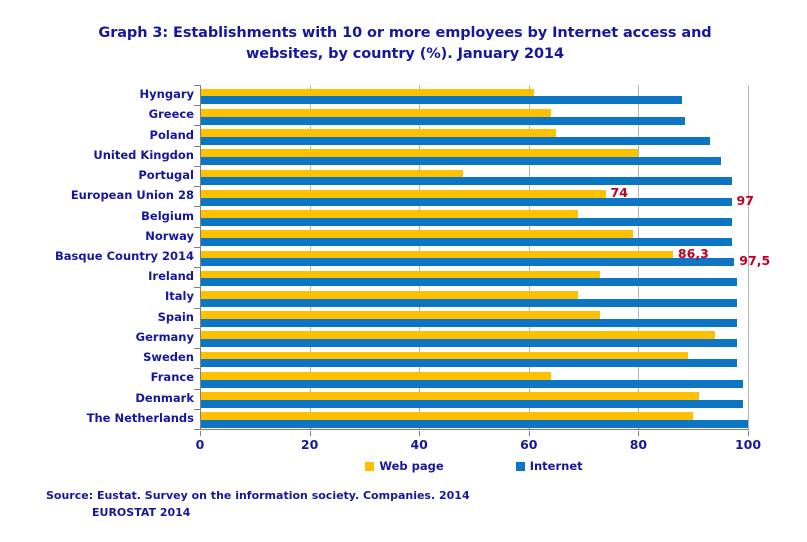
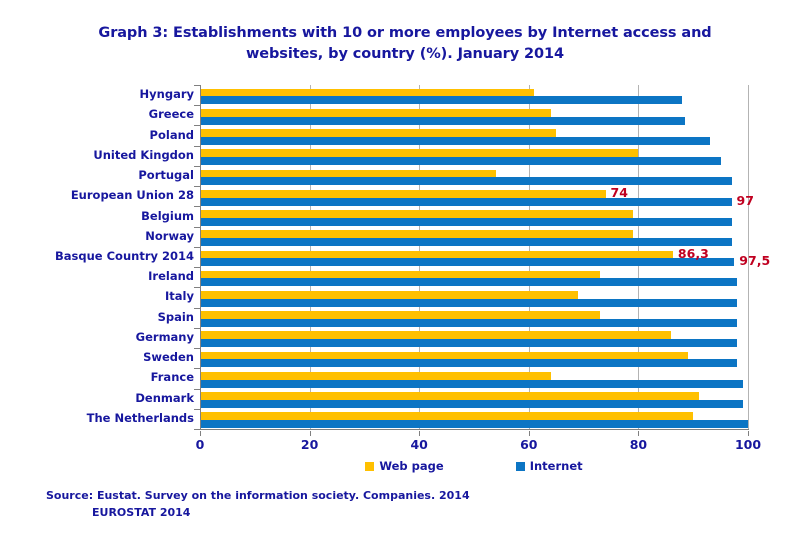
Web page/Portugal: 48 -> 54
Web page/Belgium: 69 -> 79
Web page/Germany: 94 -> 86
